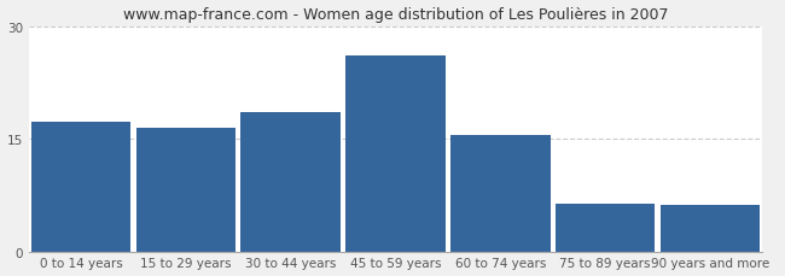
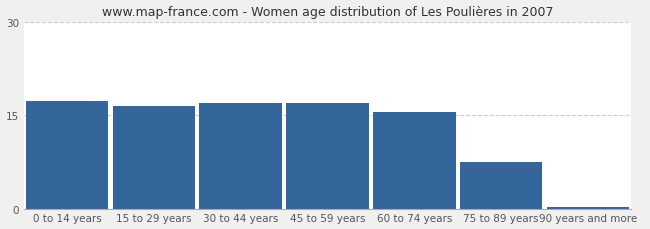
30 to 44 years: 18.6 -> 17.0
45 to 59 years: 26.0 -> 17.0
75 to 89 years: 6.4 -> 7.5
90 years and more: 6.2 -> 0.3
